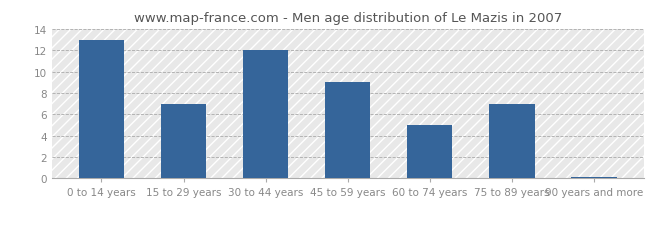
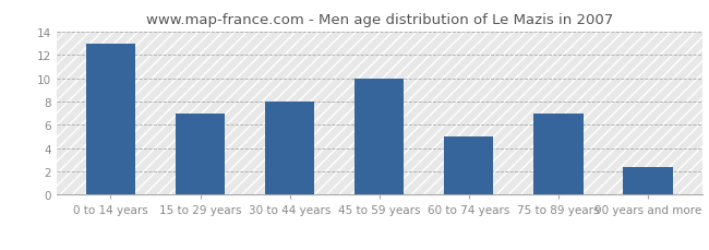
30 to 44 years: 12.0 -> 8.0
45 to 59 years: 9.0 -> 10.0
90 years and more: 0.1 -> 2.4
